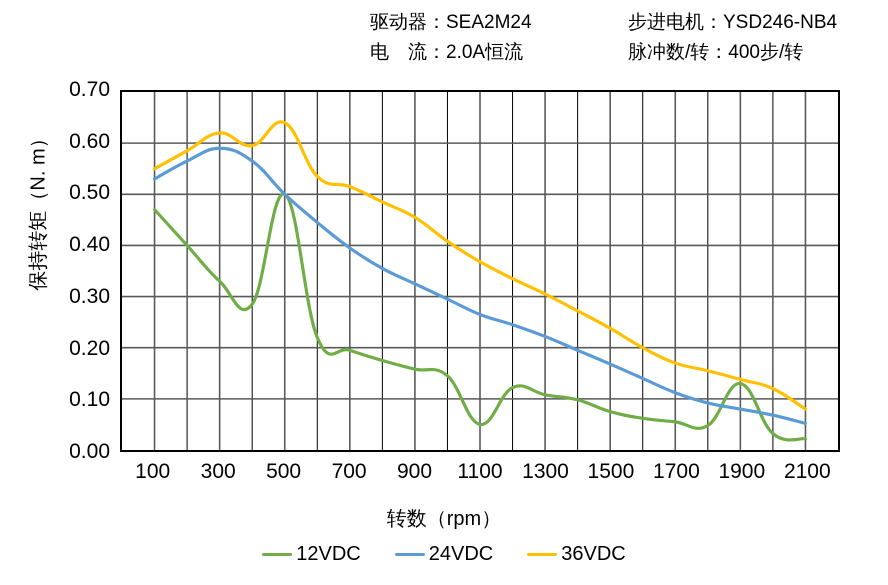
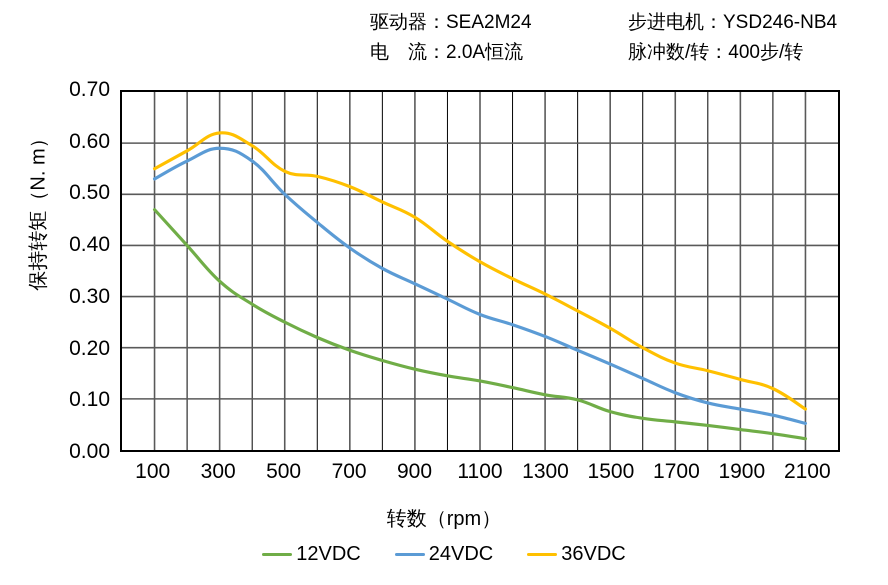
12VDC/500: 0.50 -> 0.25
36VDC/500: 0.64 -> 0.55
12VDC/1100: 0.05 -> 0.14
12VDC/1900: 0.13 -> 0.04
